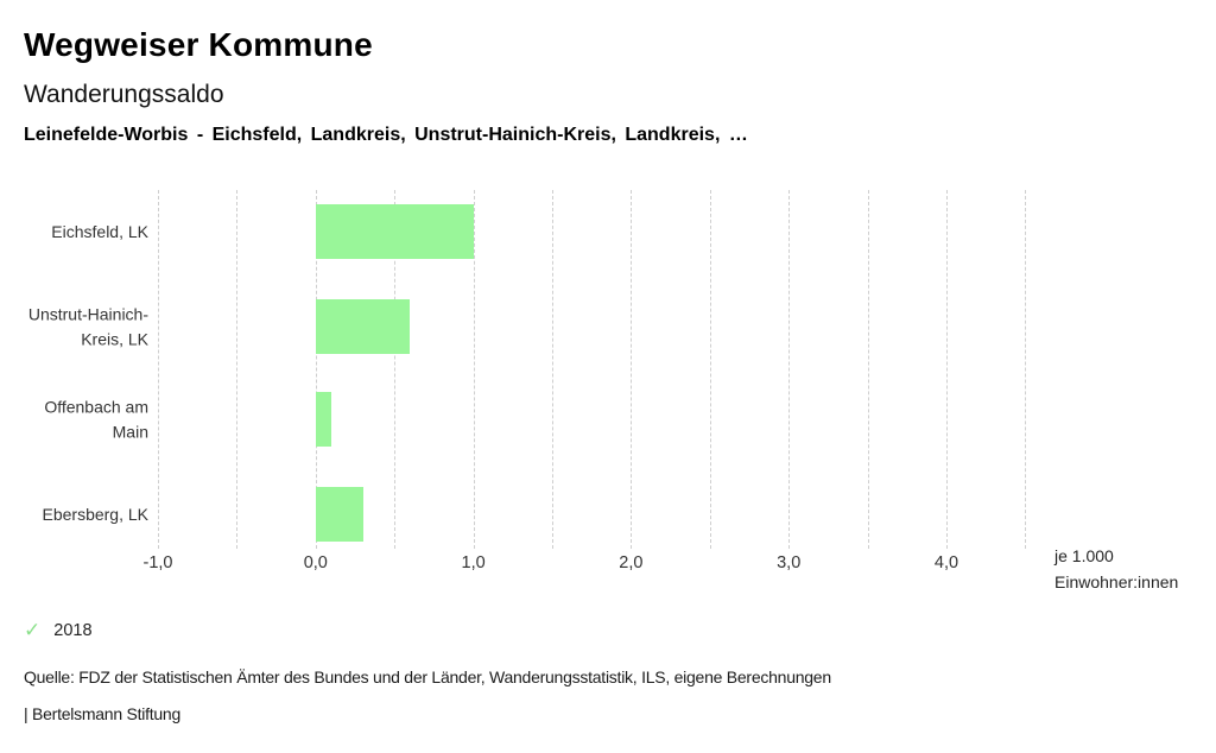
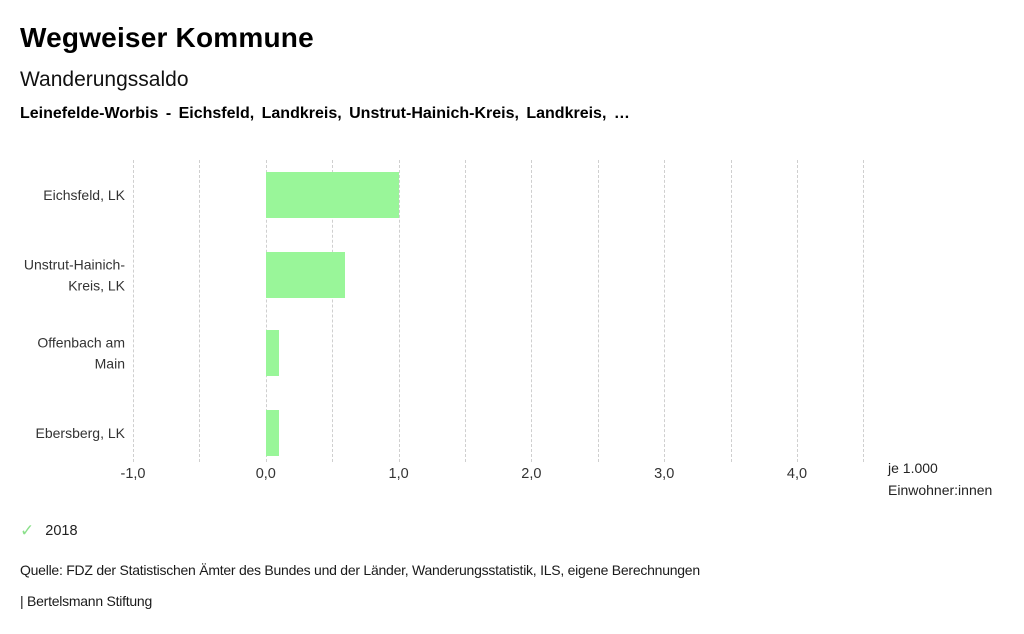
Ebersberg, LK: 0,3 -> 0,1
